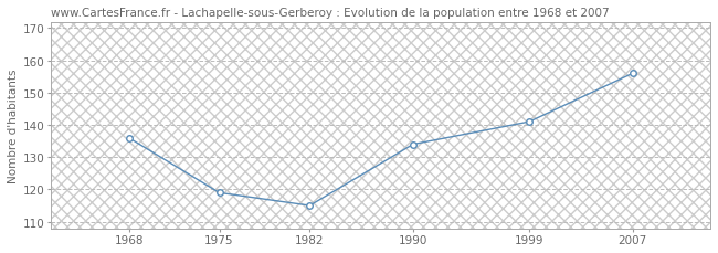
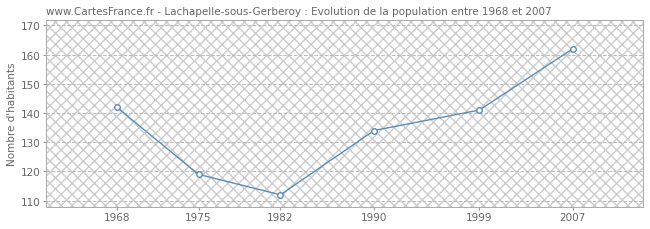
1968: 136 -> 142
1982: 115 -> 112
2007: 156 -> 162
